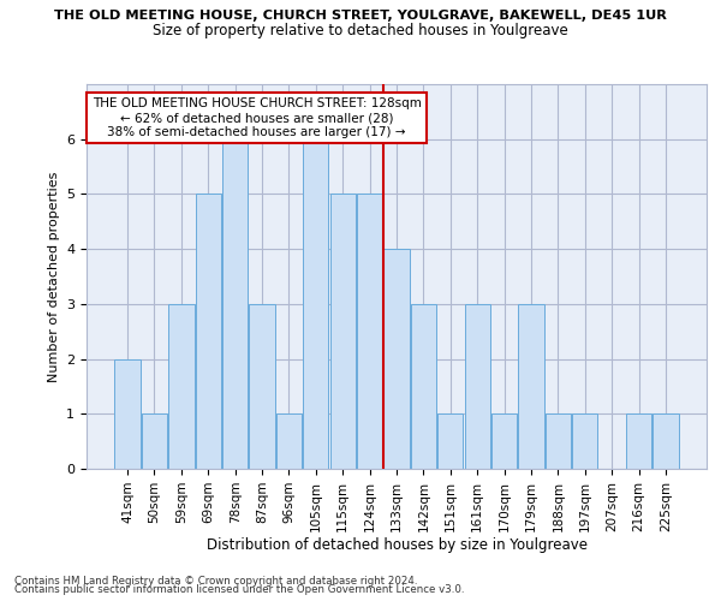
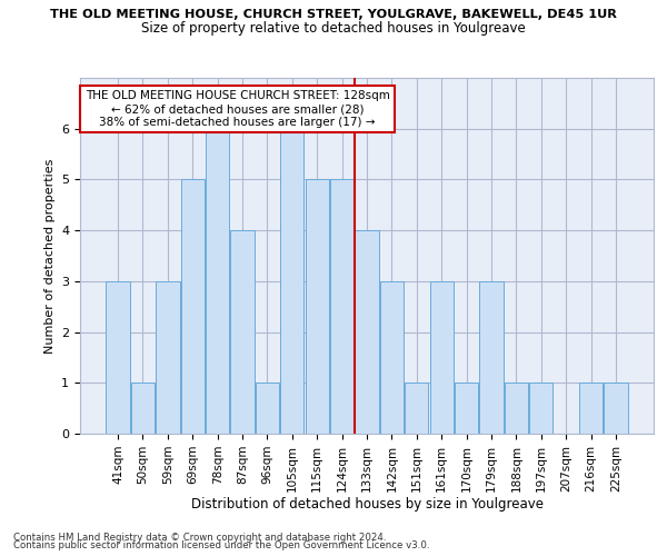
41sqm: 2 -> 3
87sqm: 3 -> 4
